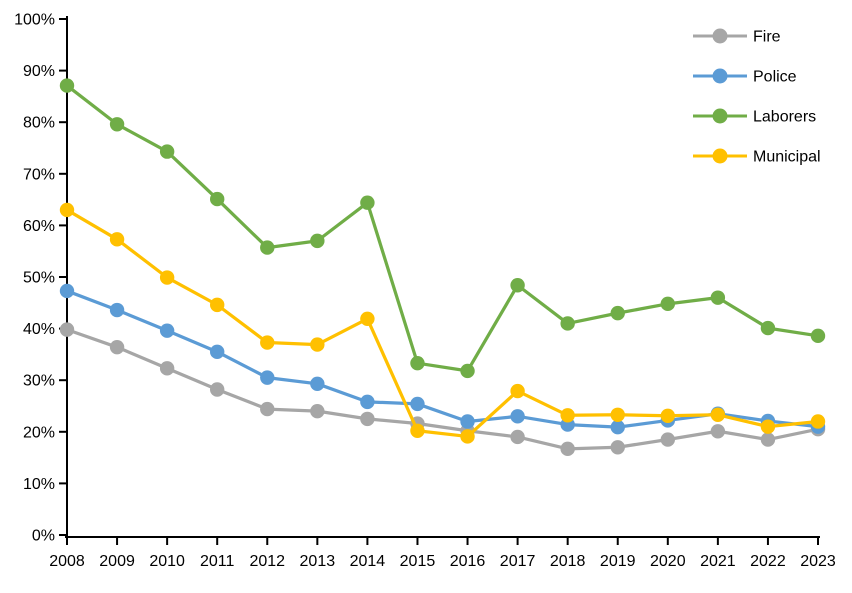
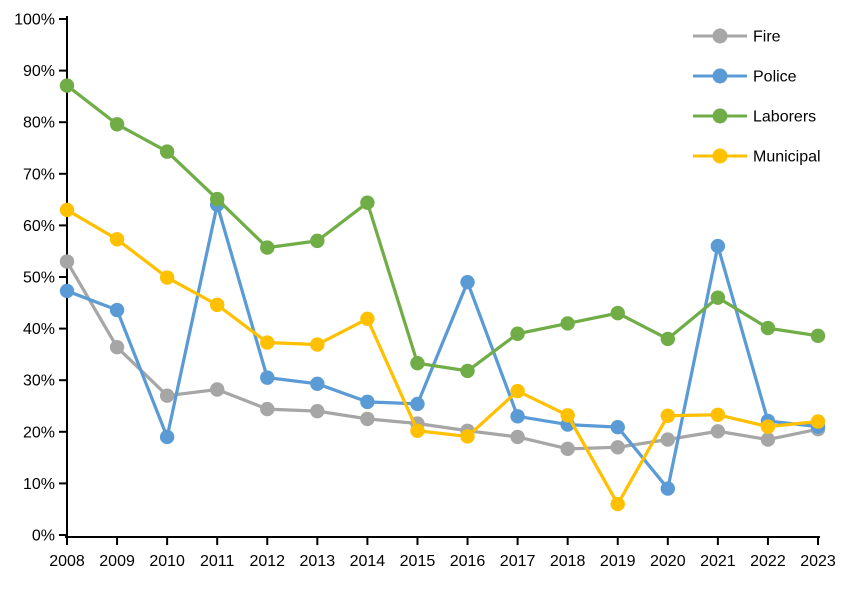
Fire/2008: 40% -> 53%
Fire/2010: 32% -> 27%
Police/2010: 40% -> 19%
Police/2011: 36% -> 64%
Police/2016: 22% -> 49%
Laborers/2017: 48% -> 39%
Municipal/2019: 23% -> 6%
Police/2020: 22% -> 9%
Laborers/2020: 45% -> 38%
Police/2021: 24% -> 56%
